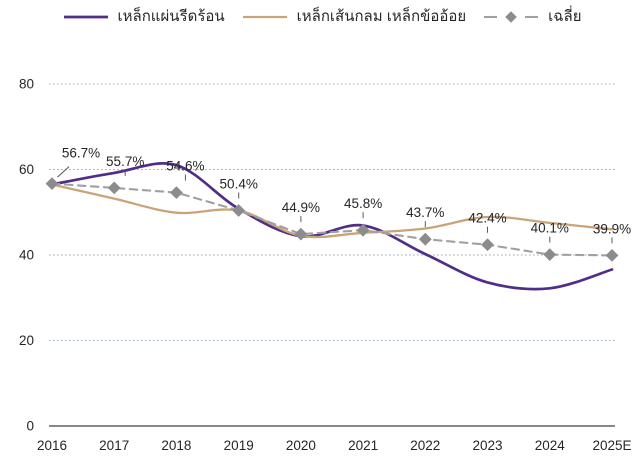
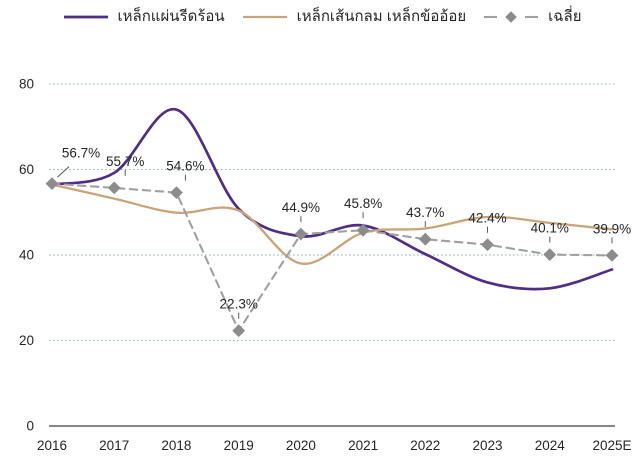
เหล็กแผ่นรีดร้อน/2018: 61 -> 74
เฉลี่ย/2019: 50.4% -> 22.3%
เหล็กเส้นกลม เหล็กข้ออ้อย/2020: 44 -> 38
